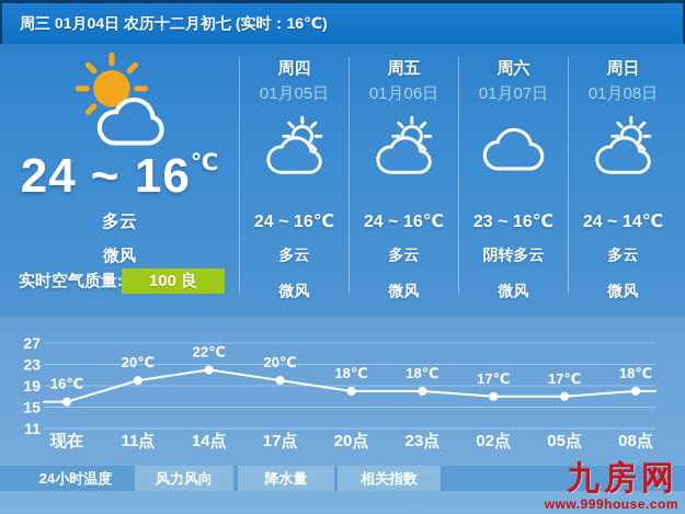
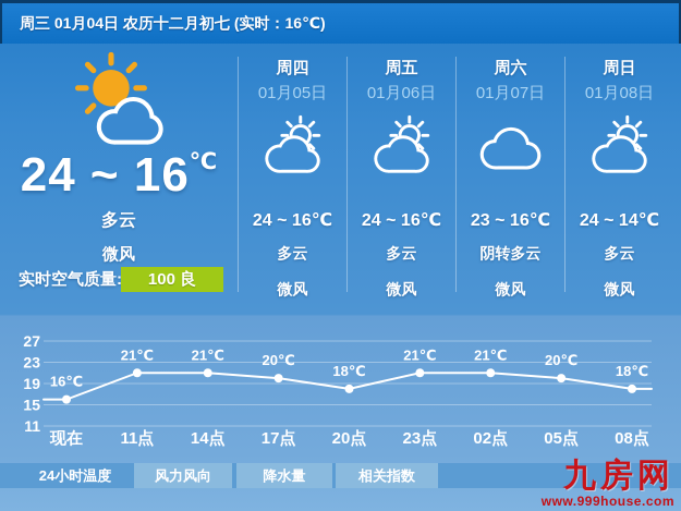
11点: 20 -> 21
14点: 22 -> 21
23点: 18 -> 21
02点: 17 -> 21
05点: 17 -> 20
